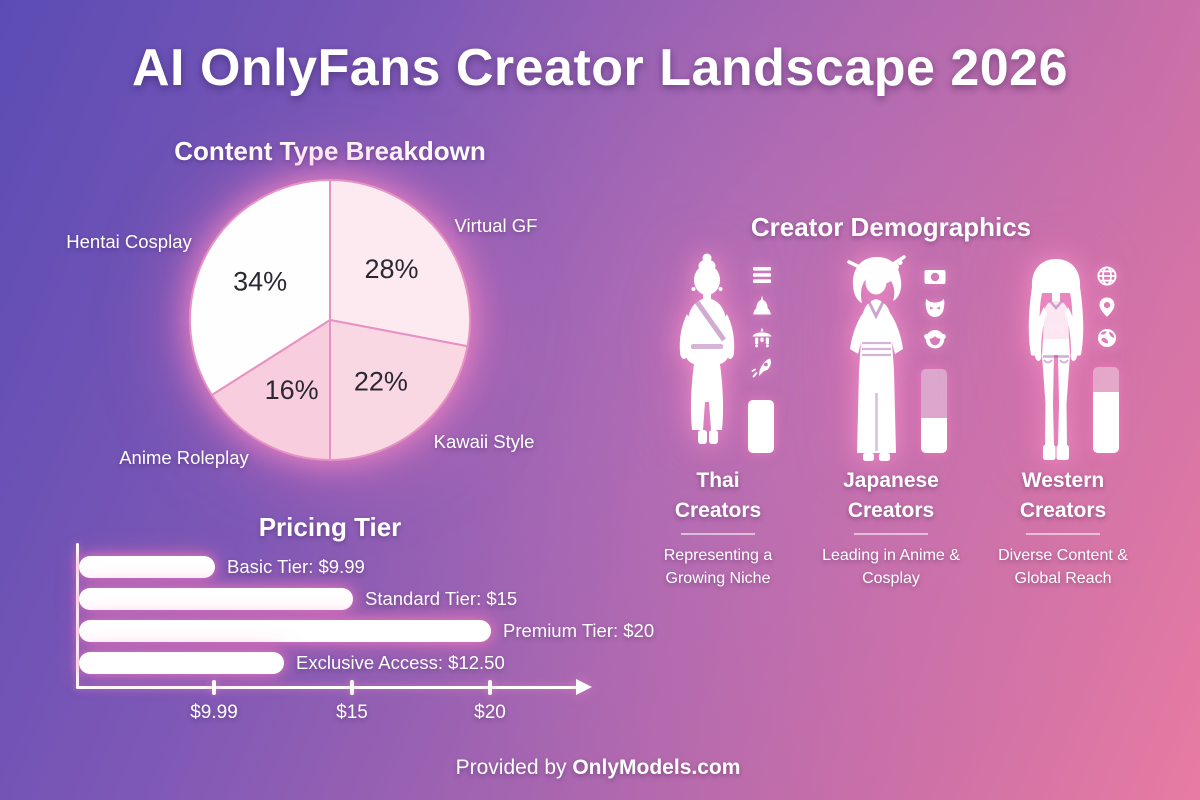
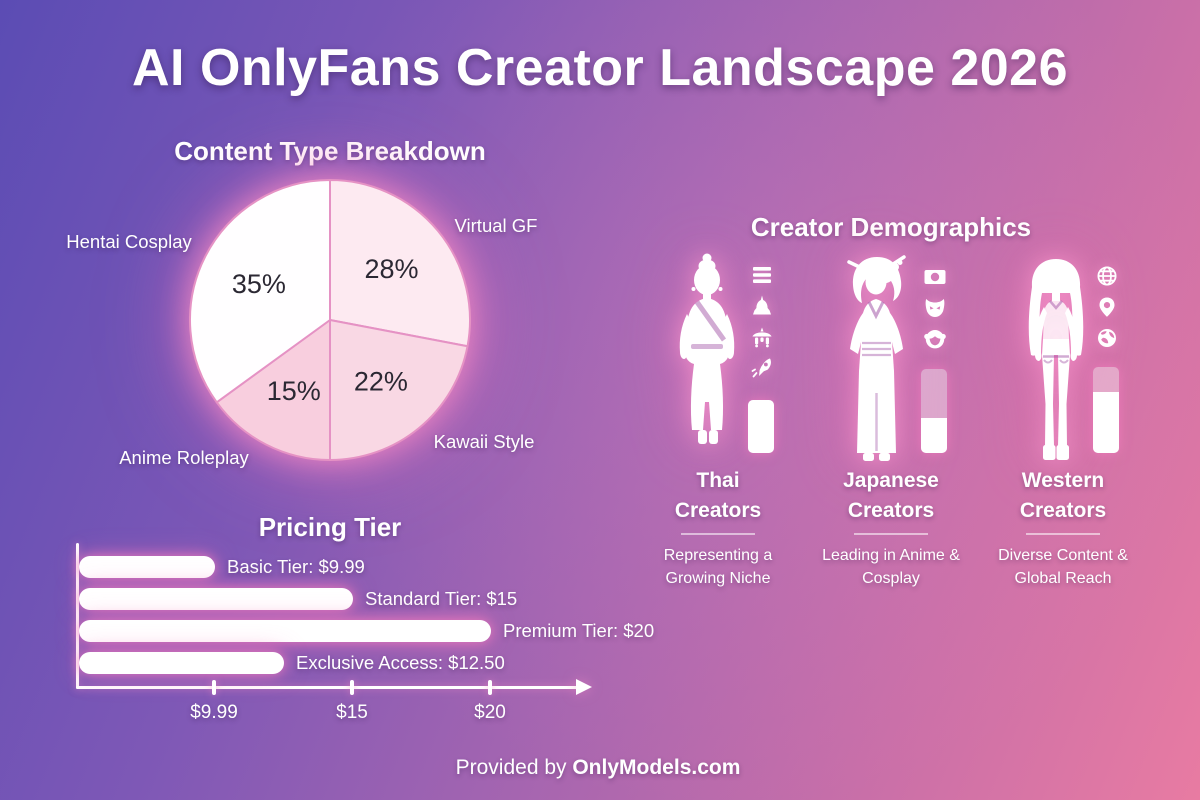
Content Type Breakdown/Anime Roleplay: 16% -> 15%
Content Type Breakdown/Hentai Cosplay: 34% -> 35%
